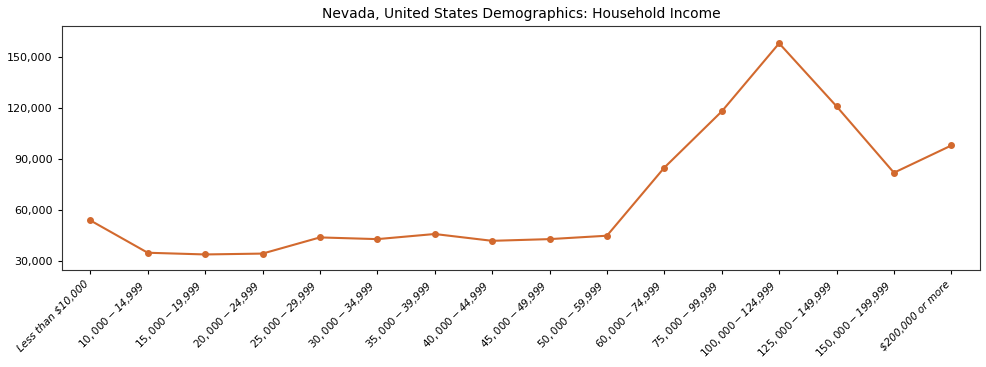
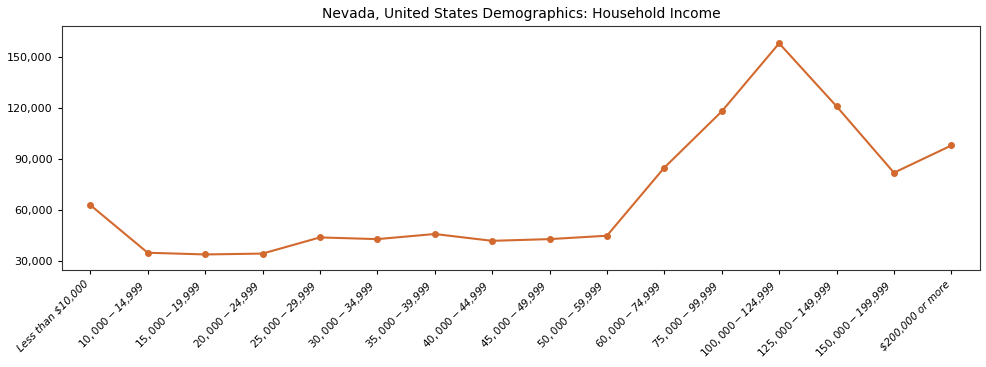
Less than $10,000: 54,000 -> 63,000
